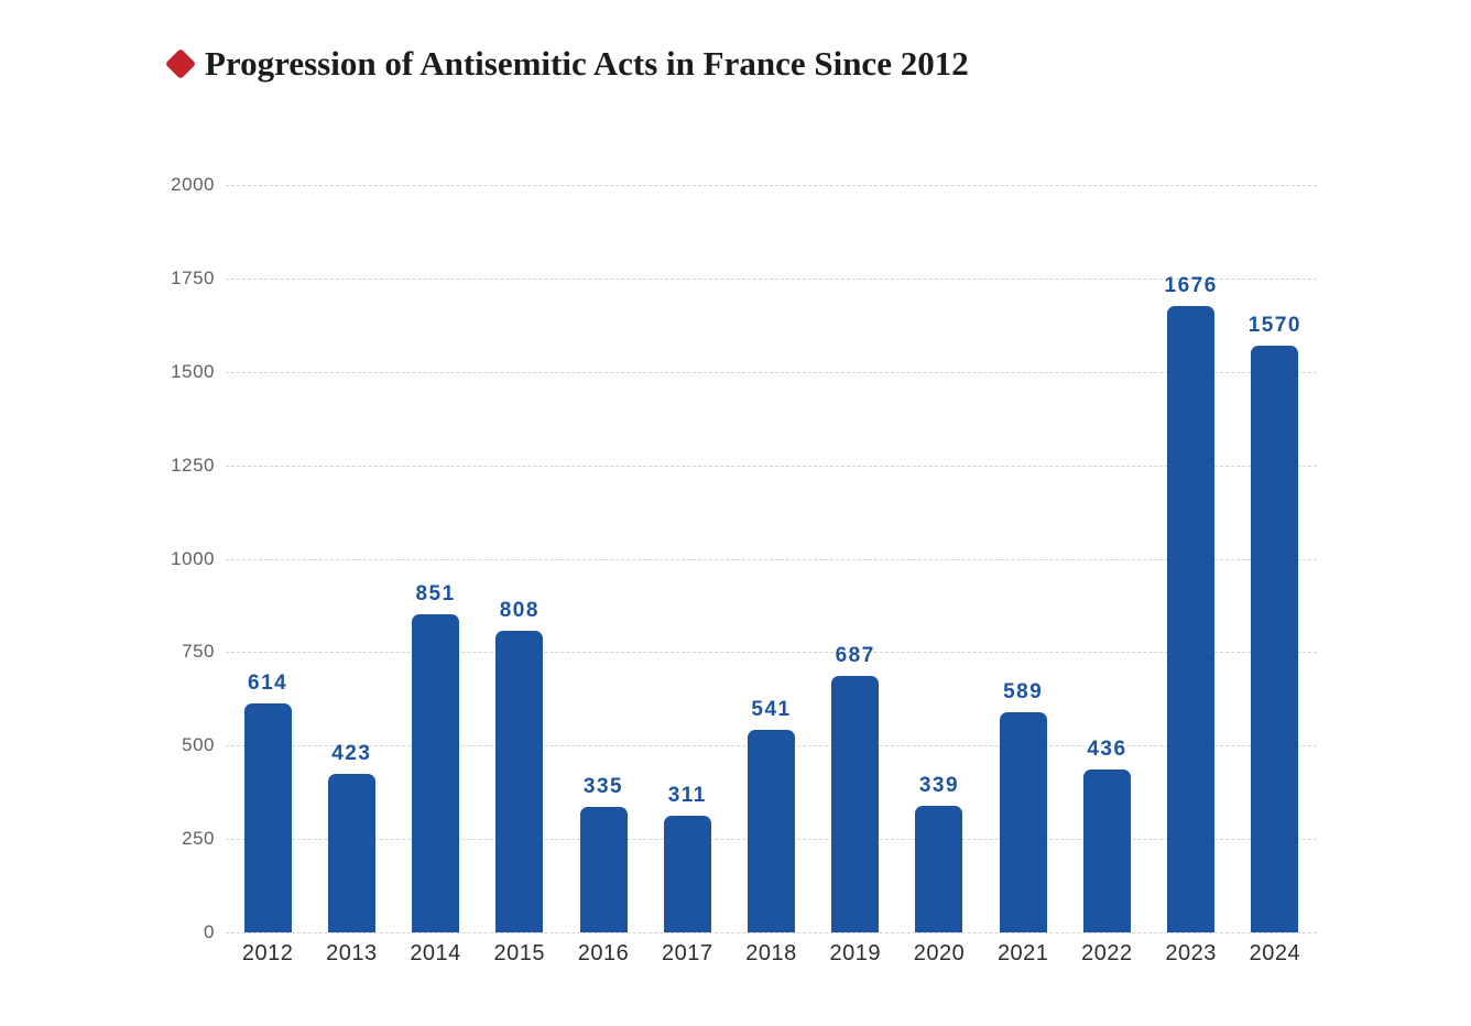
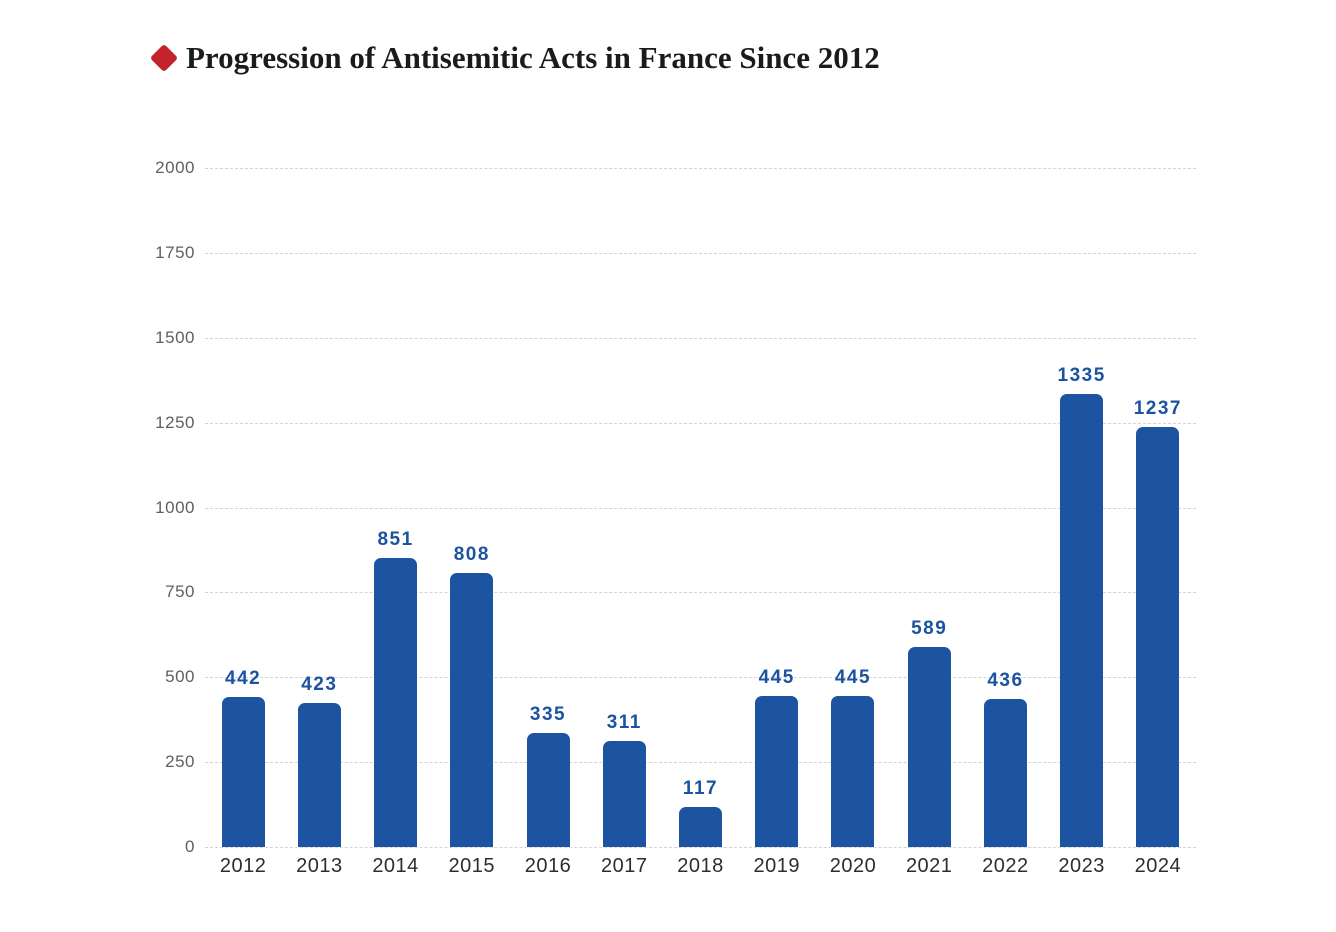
2012: 614 -> 442
2018: 541 -> 117
2019: 687 -> 445
2020: 339 -> 445
2023: 1676 -> 1335
2024: 1570 -> 1237
